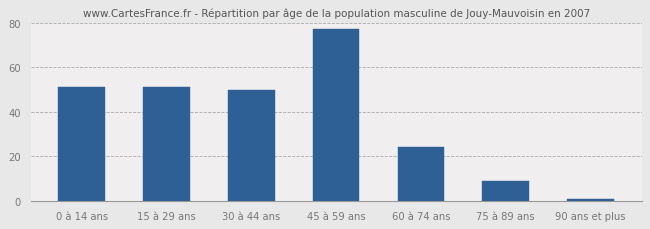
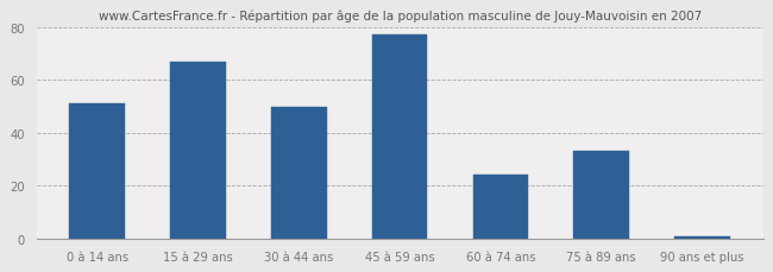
15 à 29 ans: 51 -> 67
75 à 89 ans: 9 -> 33
